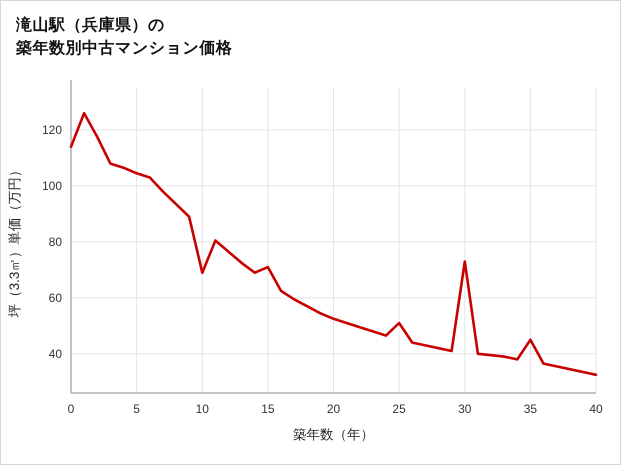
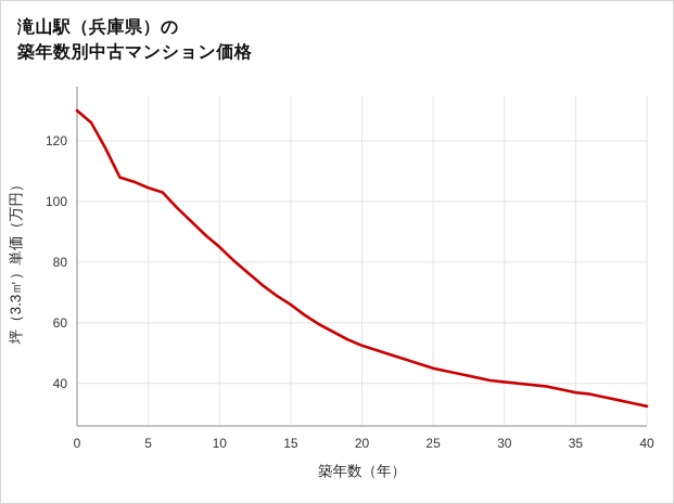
0: 114 -> 130
10: 69 -> 85
15: 71 -> 66
25: 51 -> 45
30: 73 -> 40
35: 45 -> 37
